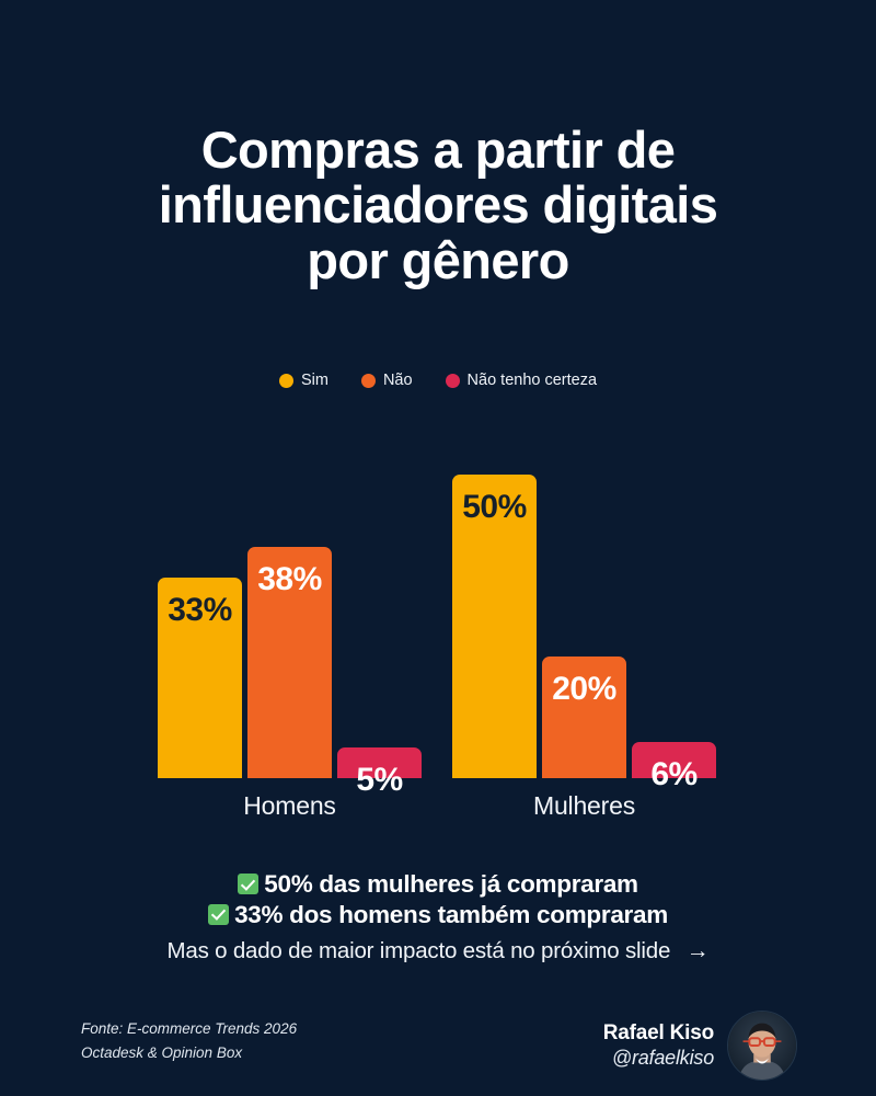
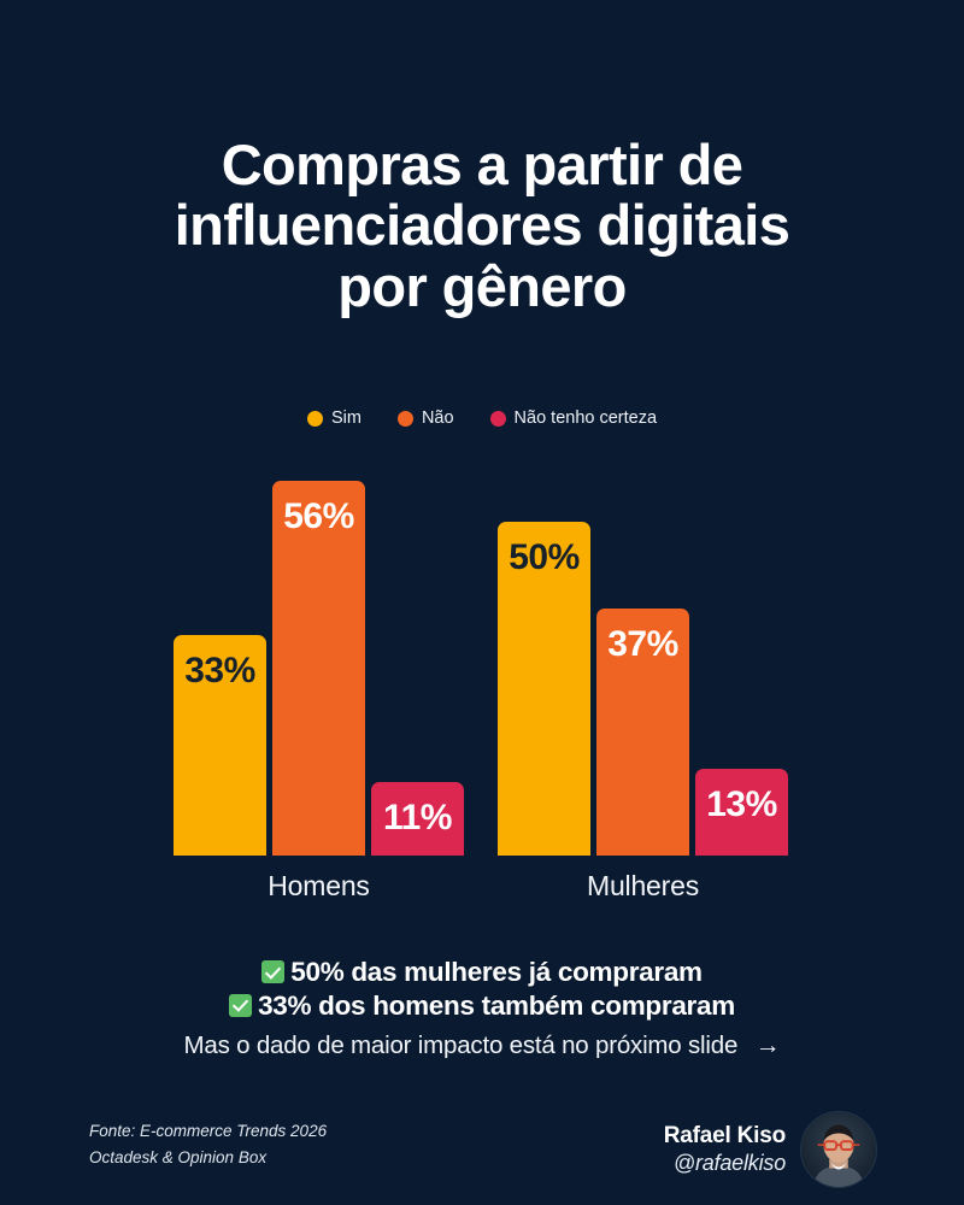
Não/Homens: 38% -> 56%
Não tenho certeza/Homens: 5% -> 11%
Não/Mulheres: 20% -> 37%
Não tenho certeza/Mulheres: 6% -> 13%
